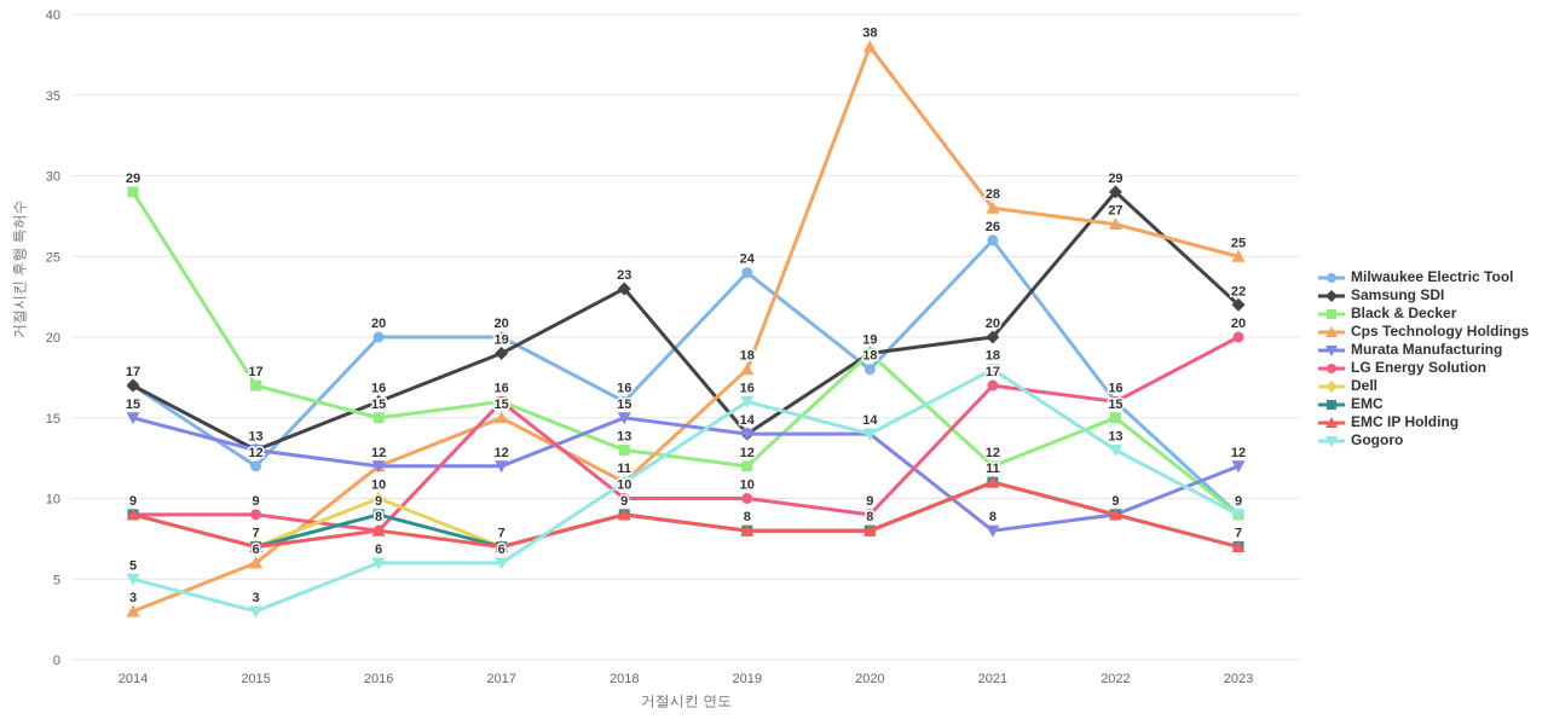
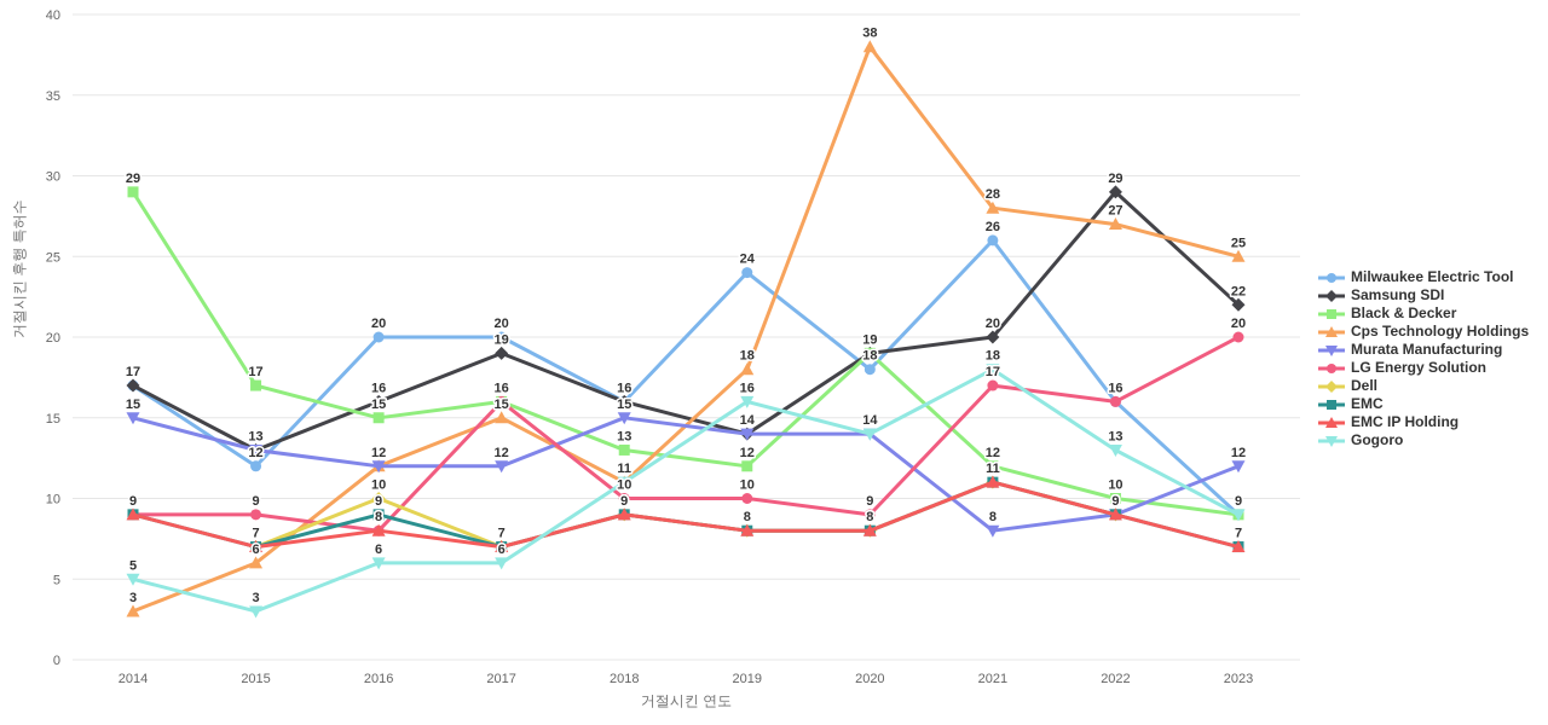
Samsung SDI/2018: 23 -> 16
Black & Decker/2022: 15 -> 10
